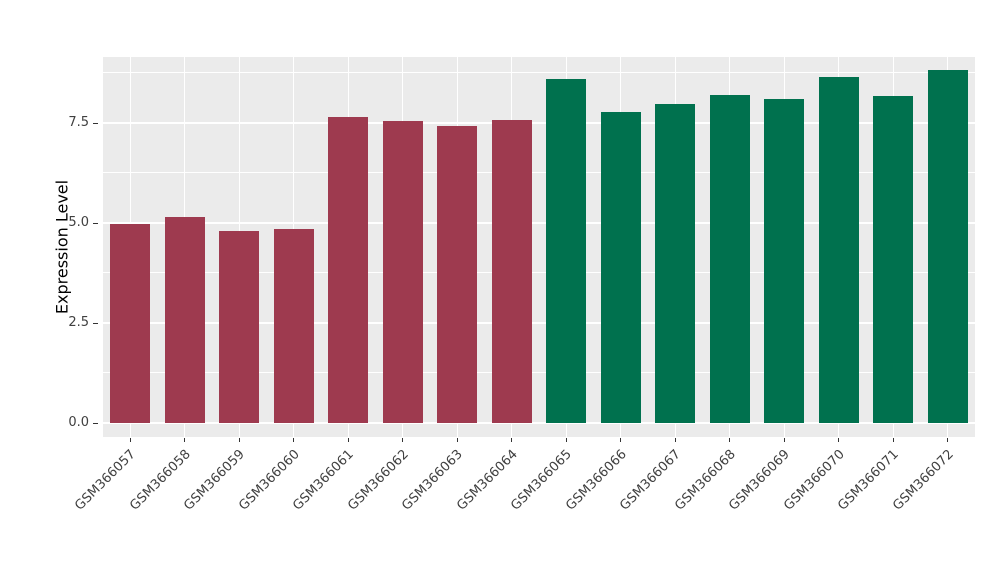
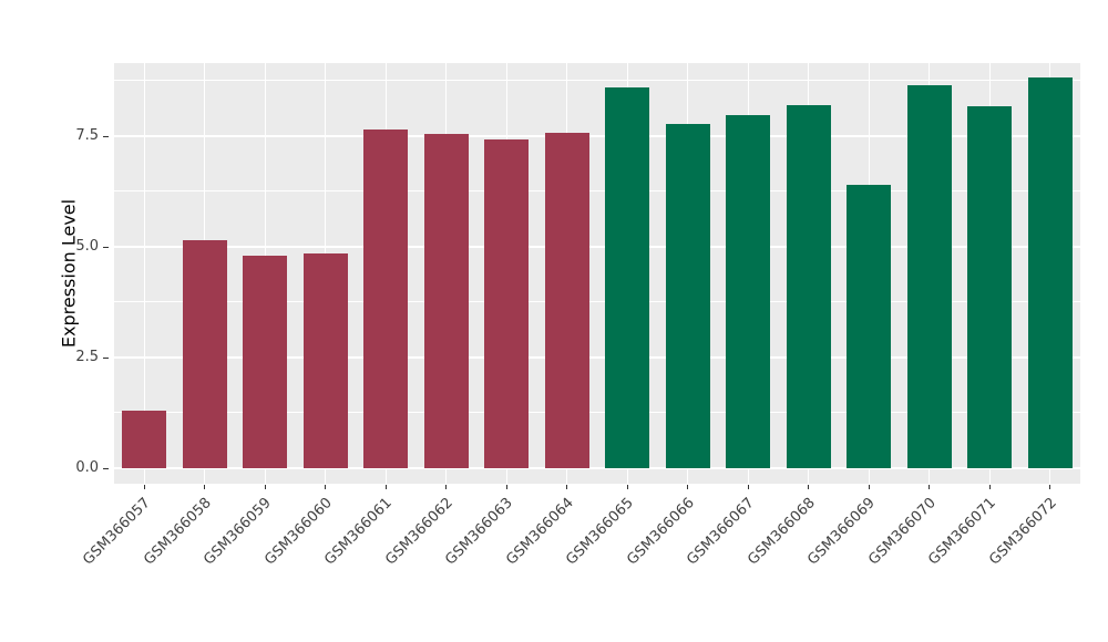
GSM366057: 5.0 -> 1.3
GSM366069: 8.1 -> 6.4
